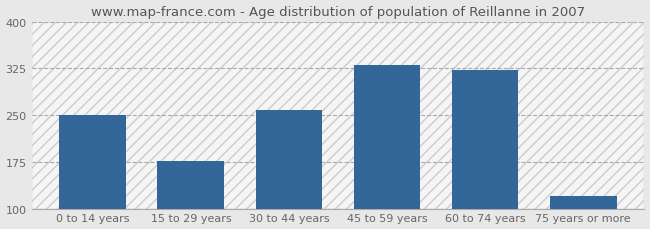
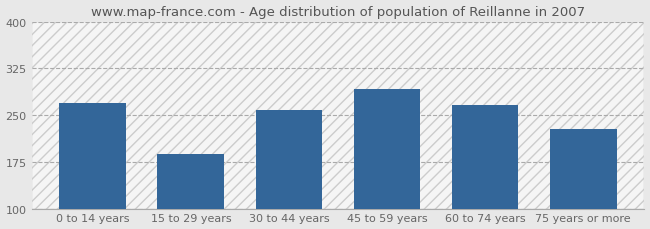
0 to 14 years: 250 -> 270
15 to 29 years: 177 -> 188
45 to 59 years: 331 -> 292
60 to 74 years: 322 -> 266
75 years or more: 120 -> 228
